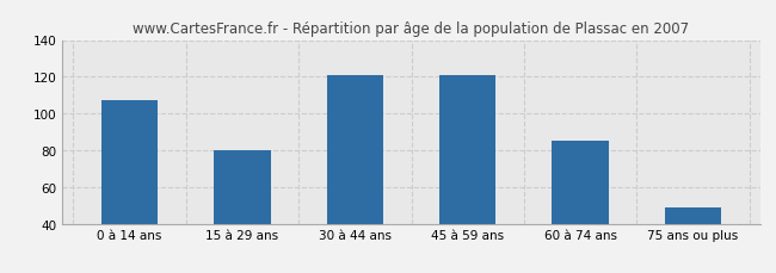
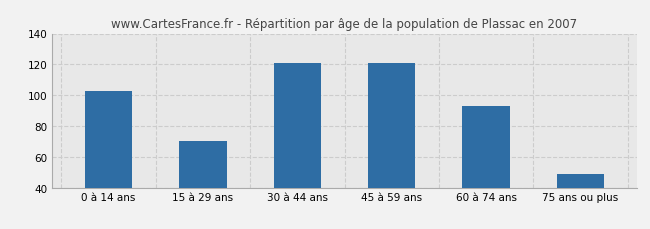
0 à 14 ans: 107 -> 103
15 à 29 ans: 80 -> 70
60 à 74 ans: 85 -> 93
